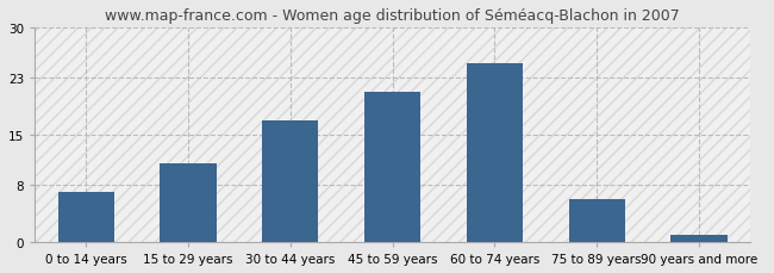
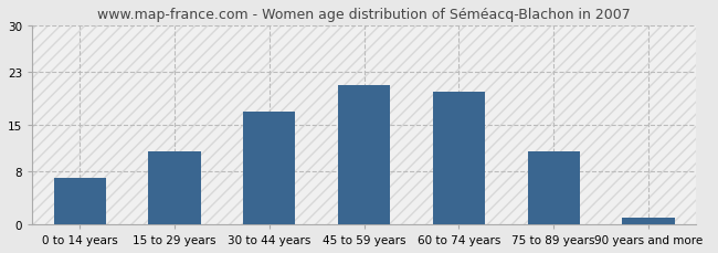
60 to 74 years: 25 -> 20
75 to 89 years: 6 -> 11
